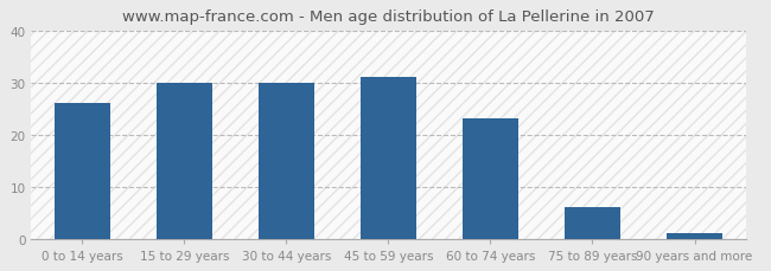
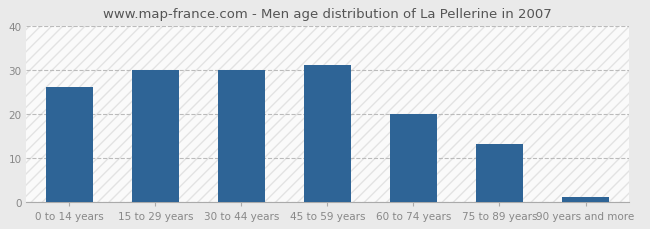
60 to 74 years: 23 -> 20
75 to 89 years: 6 -> 13
